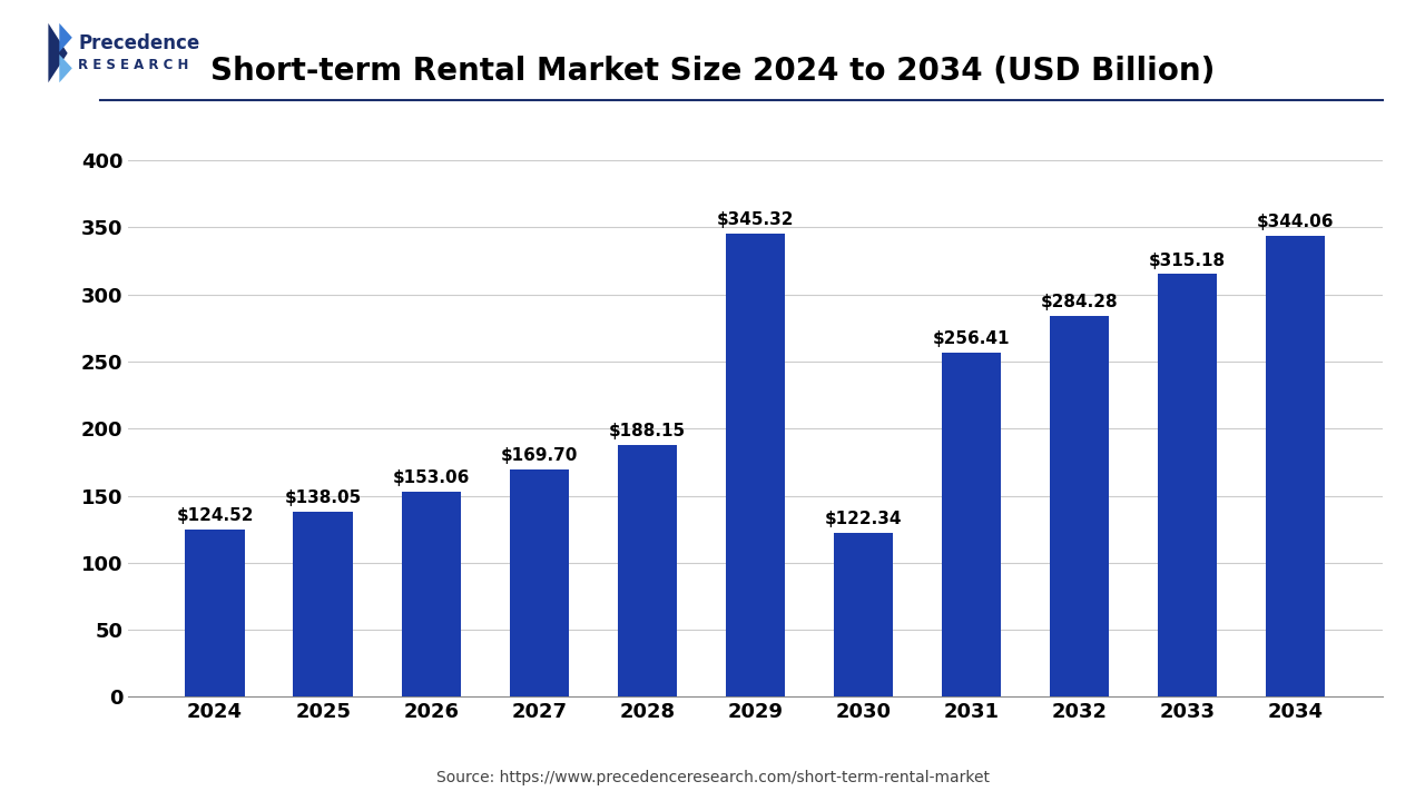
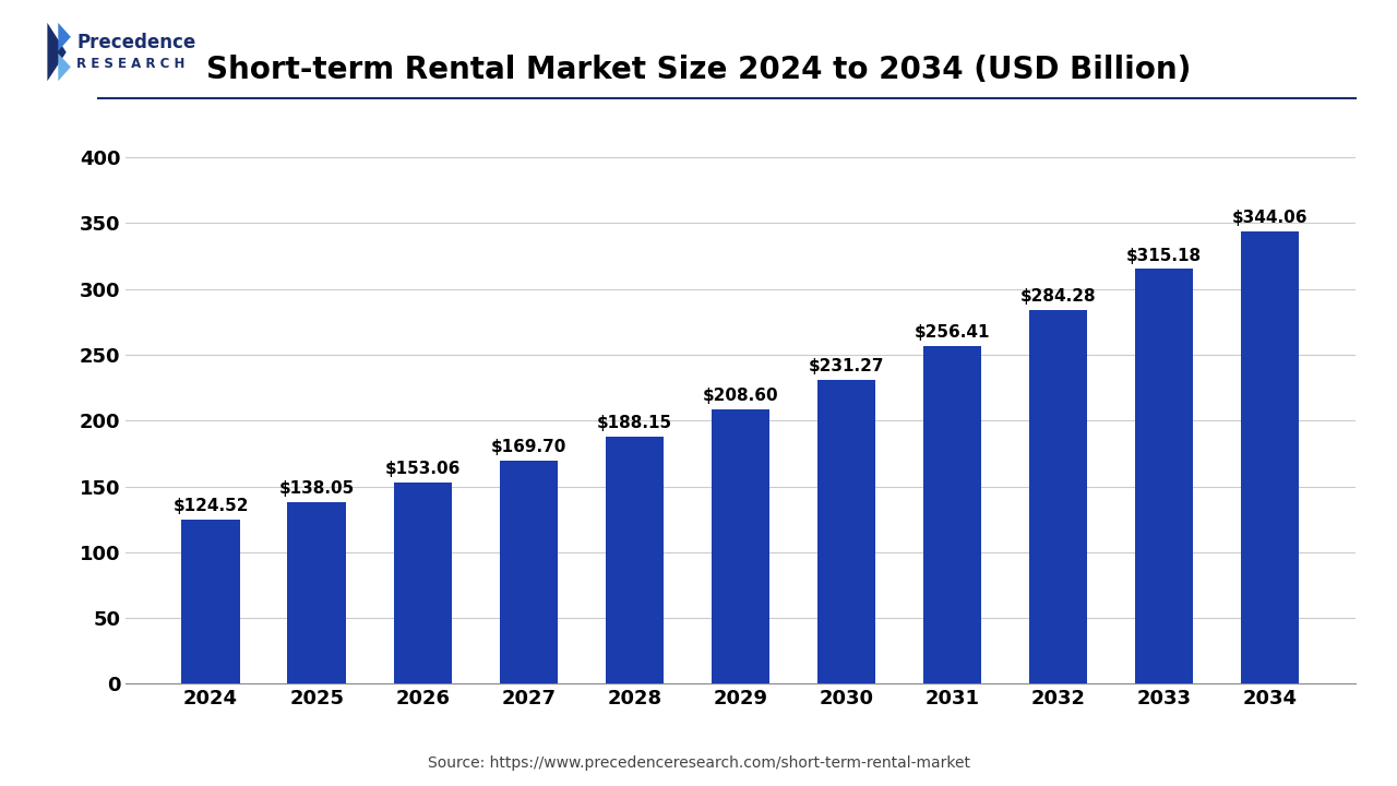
2029: $345.32 -> $208.60
2030: $122.34 -> $231.27
